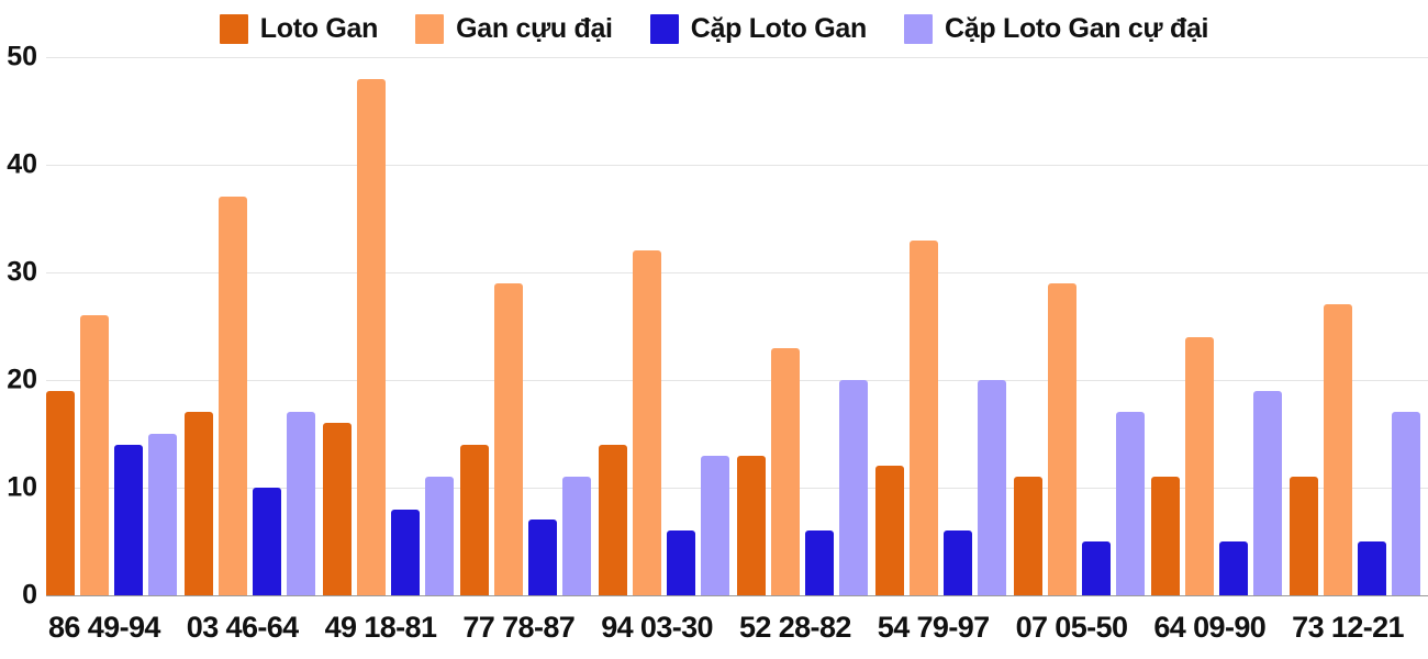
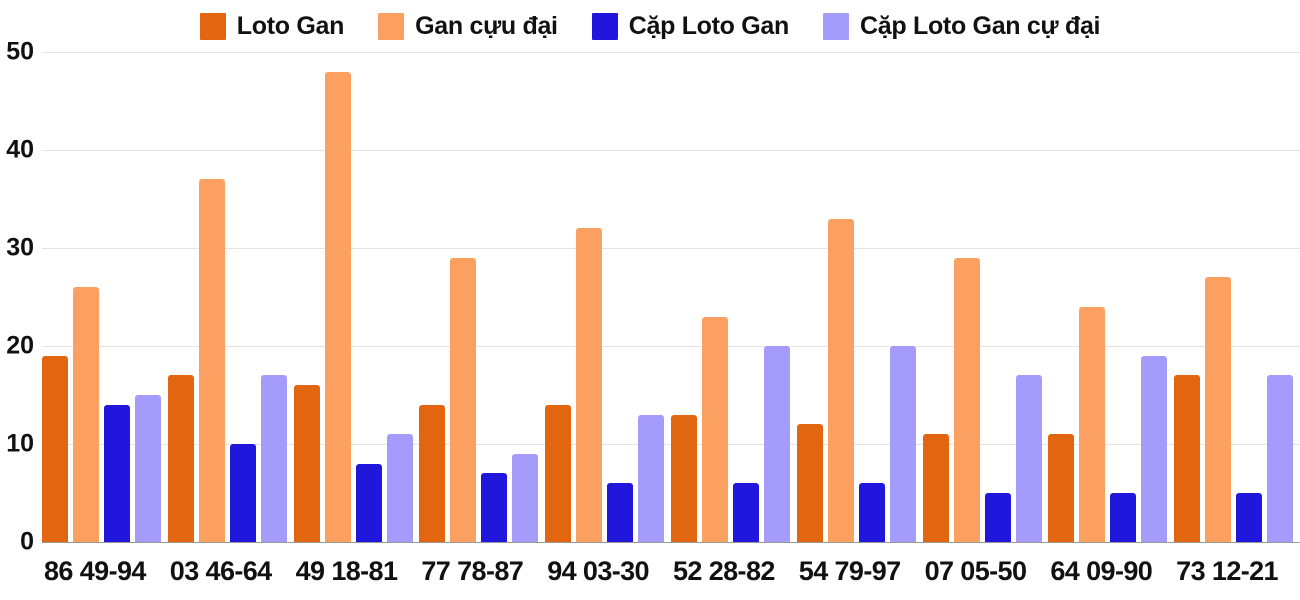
Cặp Loto Gan cự đại/77 78-87: 11 -> 9
Loto Gan/73 12-21: 11 -> 17
